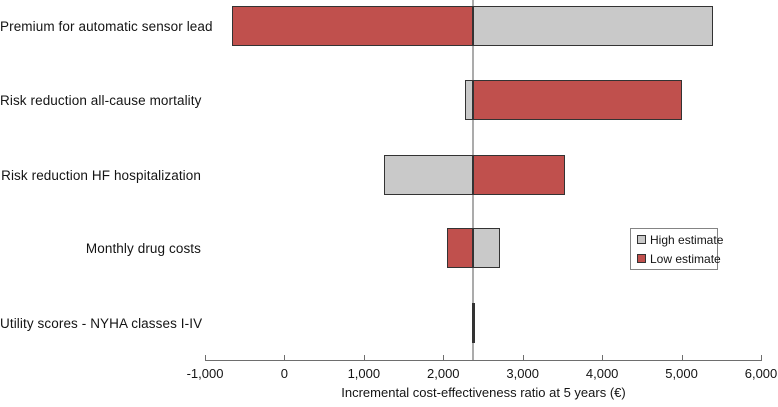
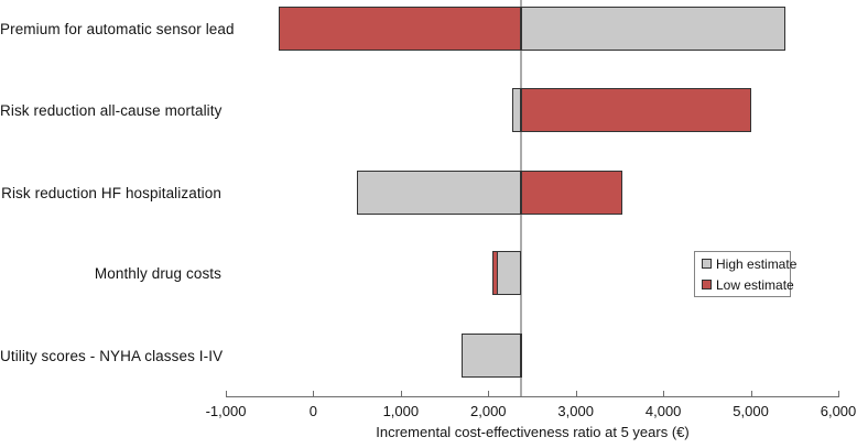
Low estimate/Premium for automatic sensor lead: -700 -> -400
High estimate/Risk reduction HF hospitalization: 1200 -> 500
High estimate/Monthly drug costs: 2700 -> 2100
High estimate/Utility scores - NYHA classes I-IV: 2400 -> 1700
